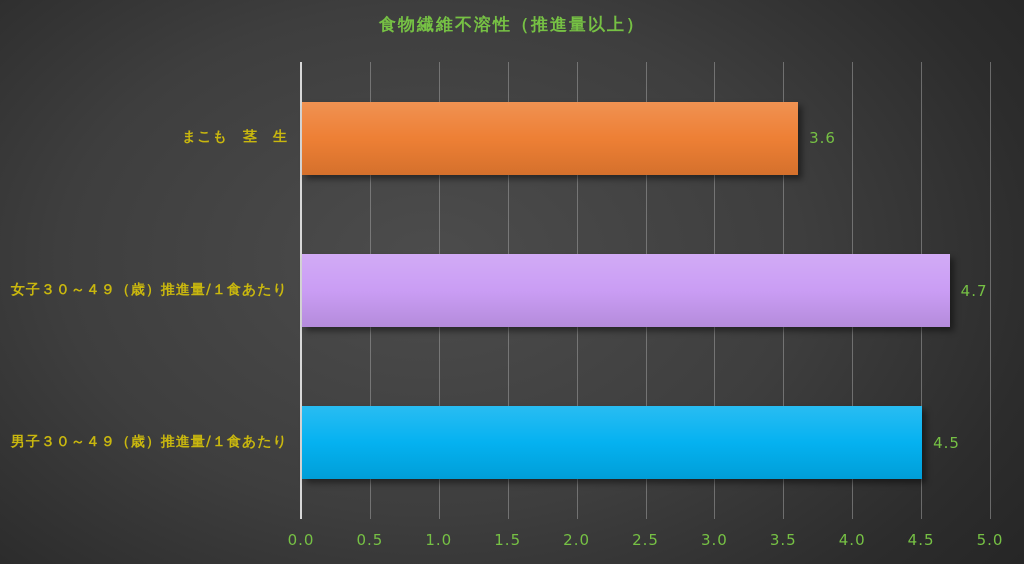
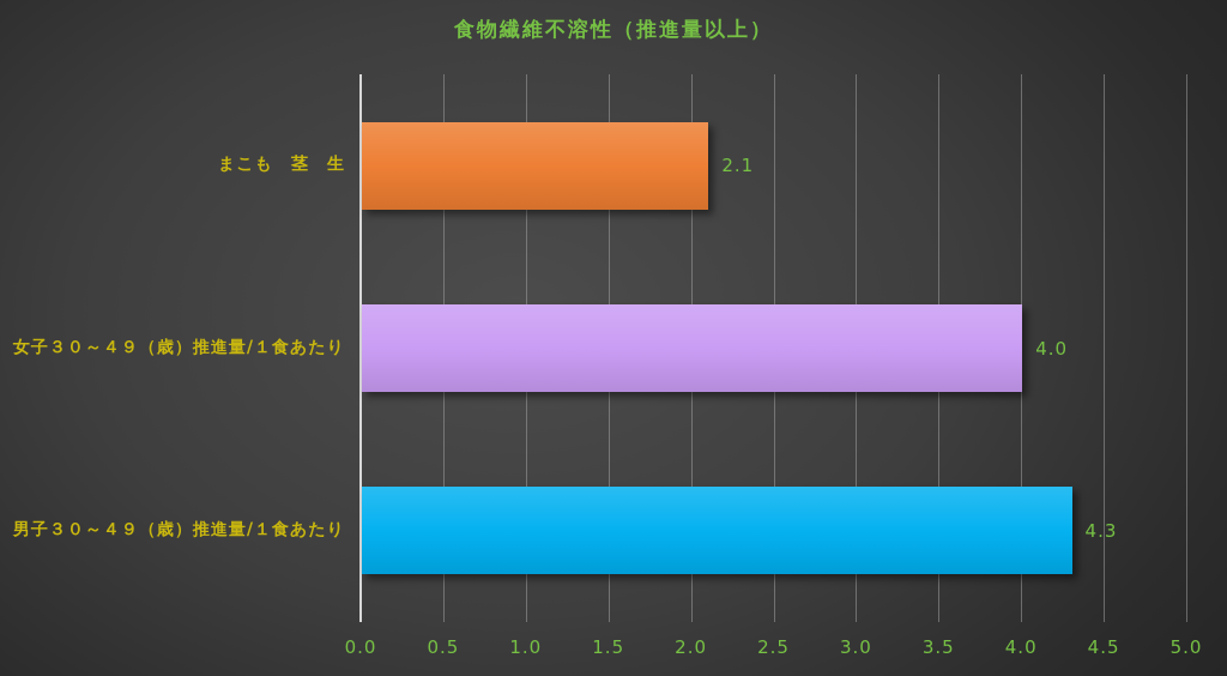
まこも 茎 生: 3.6 -> 2.1
女子３０～４９（歳）推進量/１食あたり: 4.7 -> 4.0
男子３０～４９（歳）推進量/１食あたり: 4.5 -> 4.3
